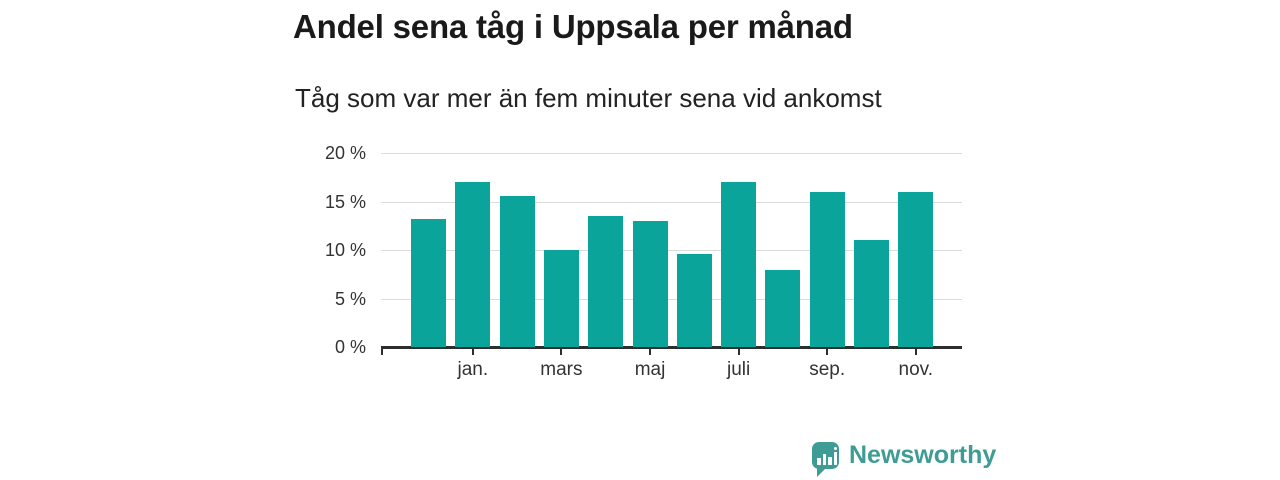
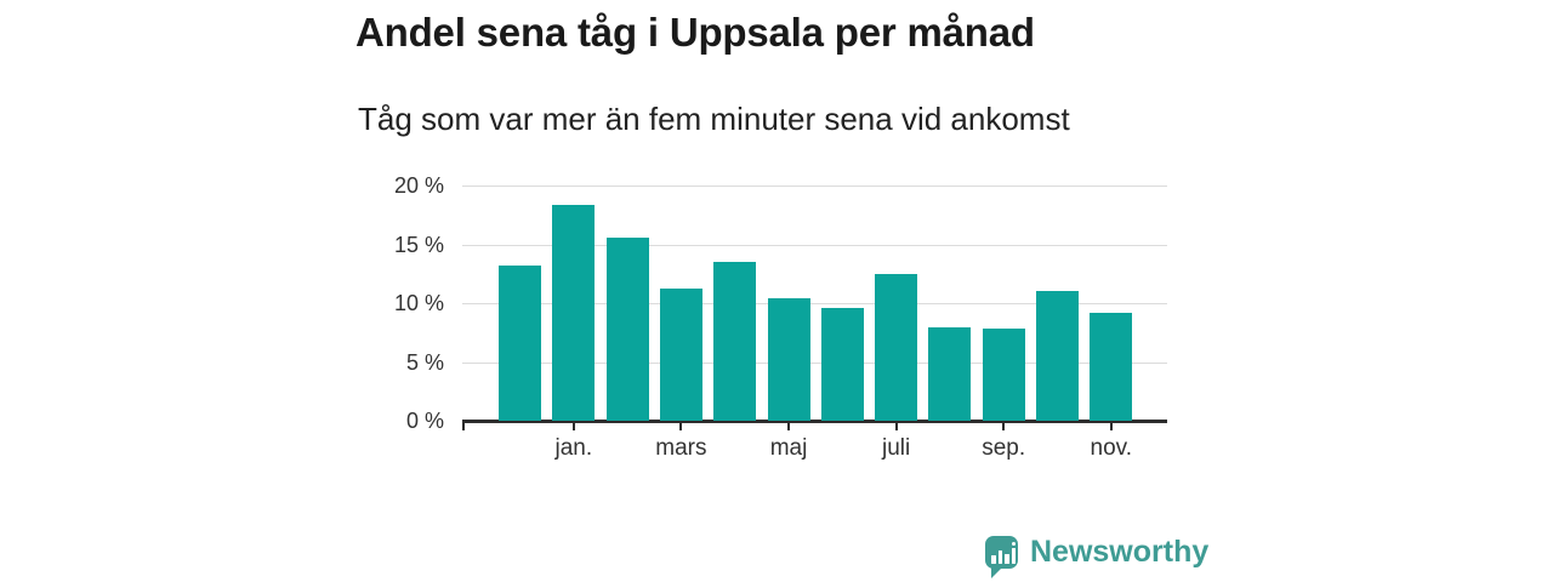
jan.: 17% -> 18%
mars: 10% -> 11%
maj: 13% -> 10%
juli: 17% -> 12%
sep.: 16% -> 8%
nov.: 16% -> 9%
